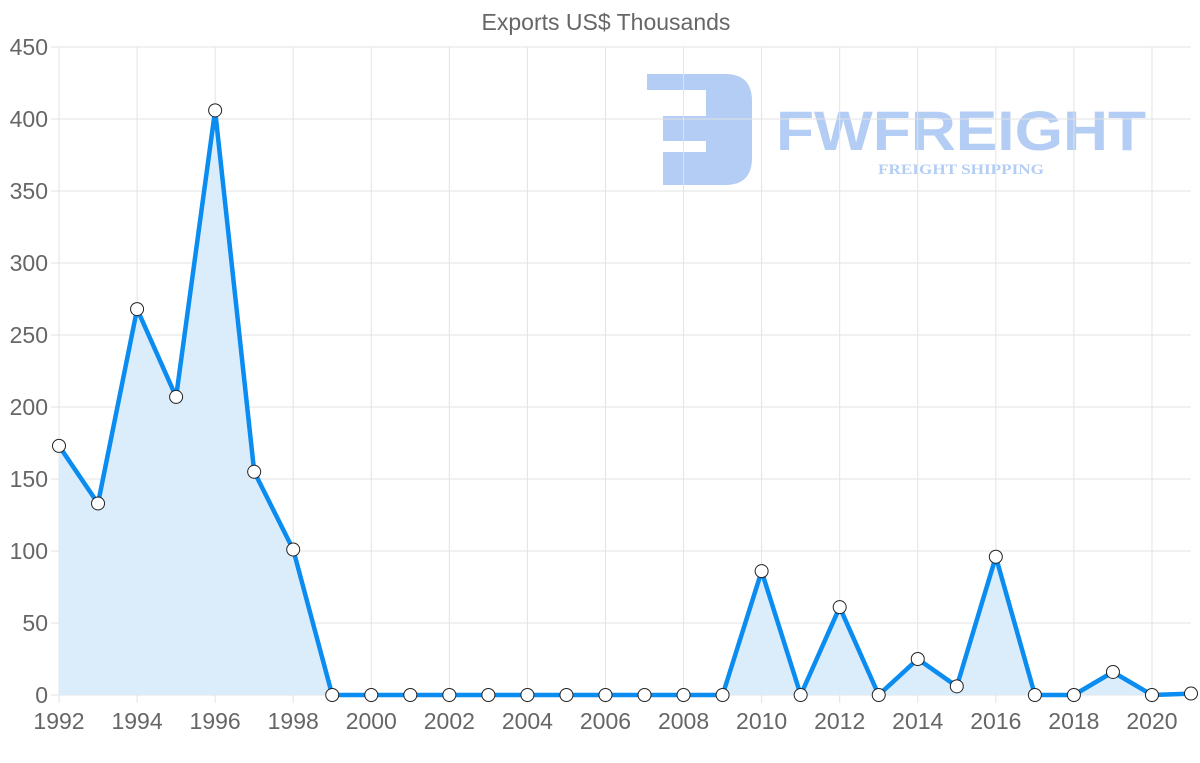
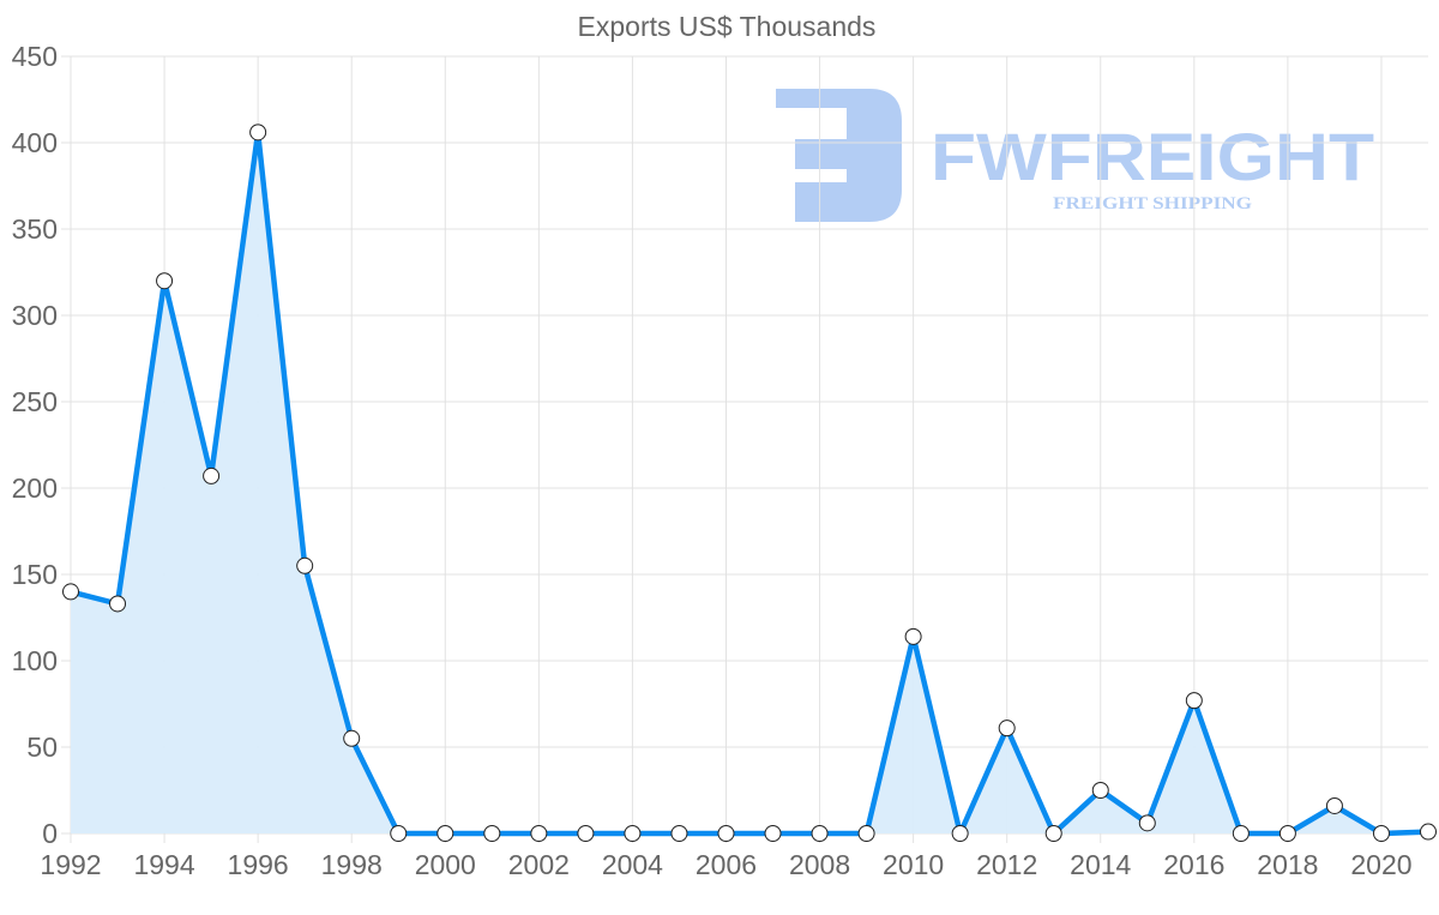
1992: 173 -> 140
1994: 268 -> 320
1998: 101 -> 55
2010: 86 -> 114
2016: 96 -> 77
